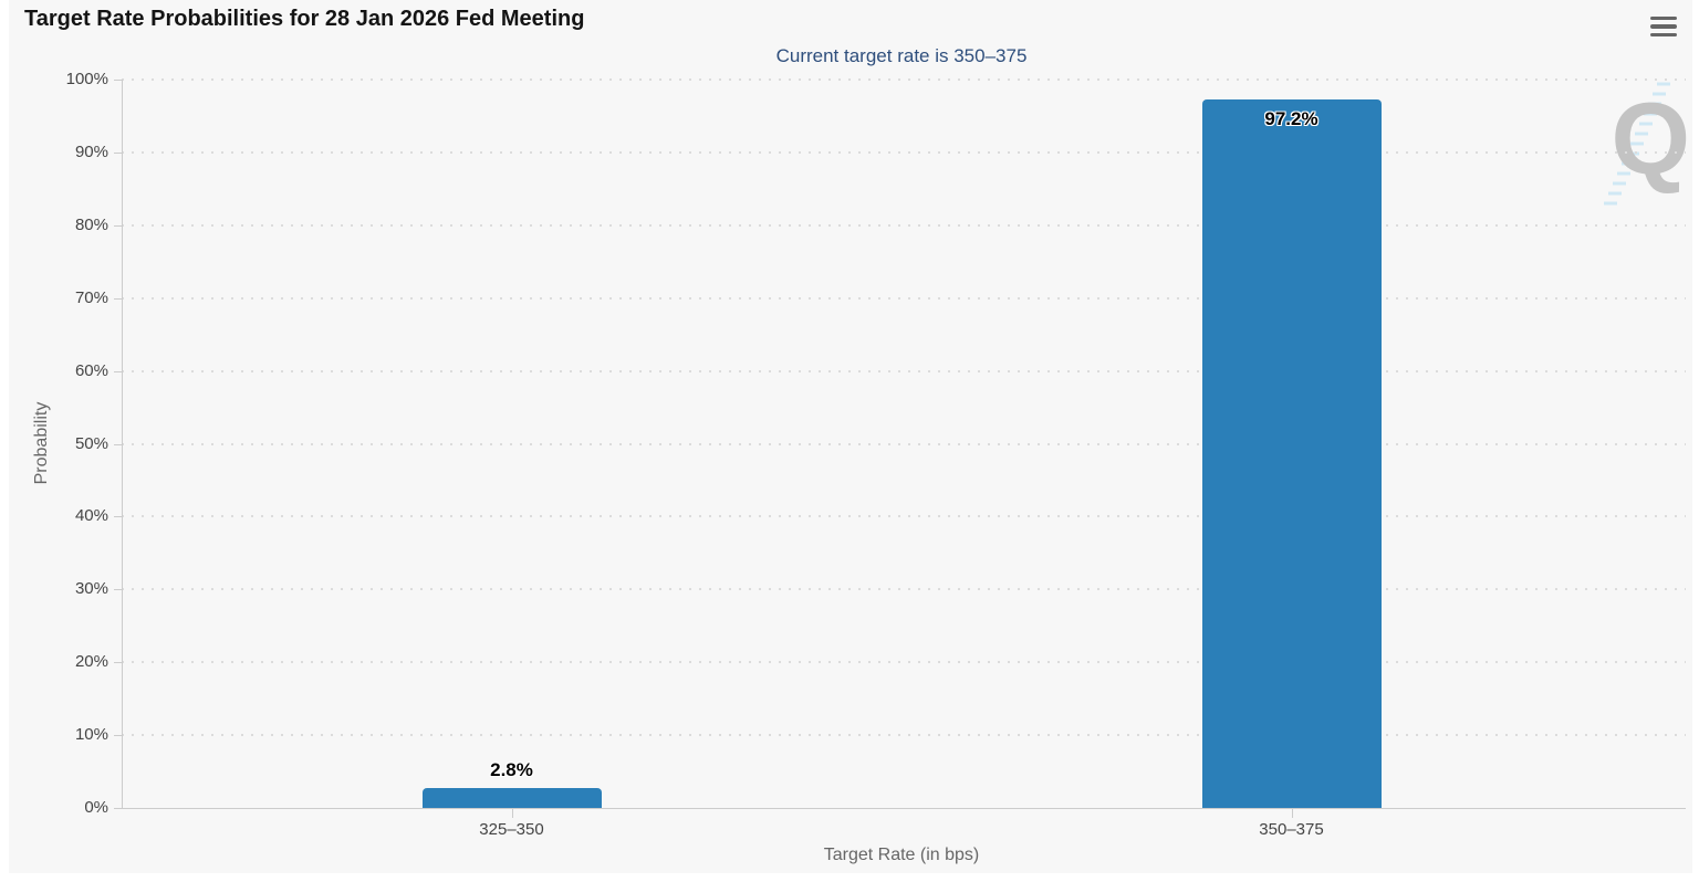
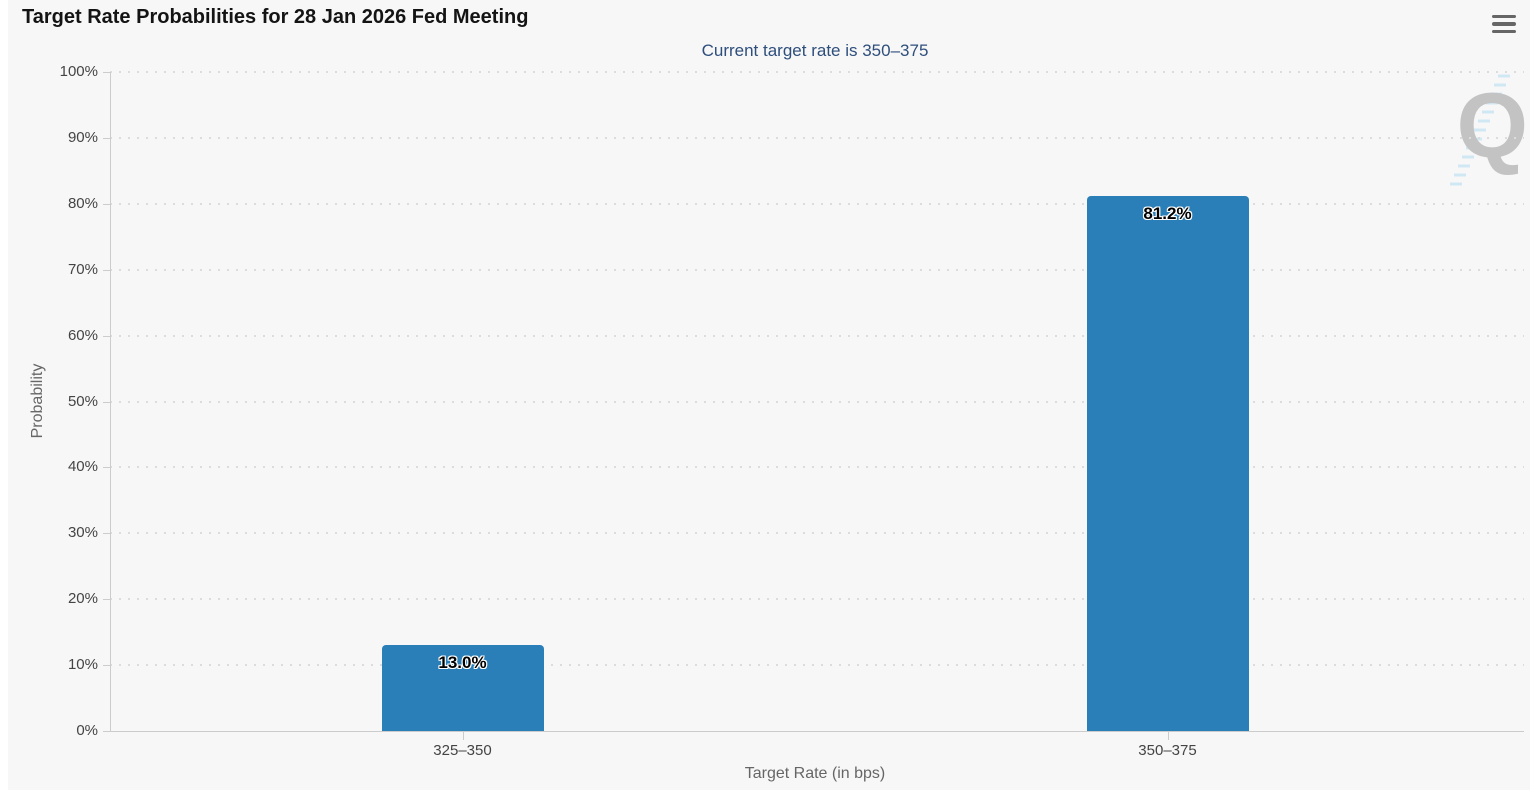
325–350: 2.8% -> 13.0%
350–375: 97.2% -> 81.2%
